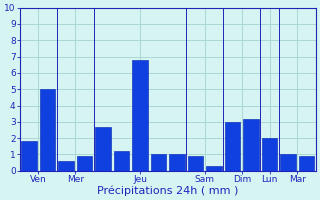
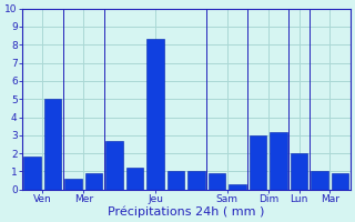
Jeu: 6.8 -> 8.3
